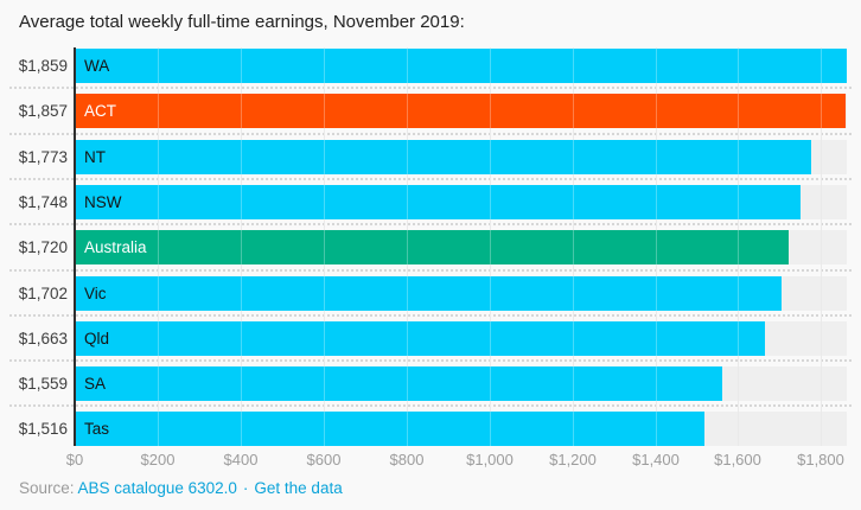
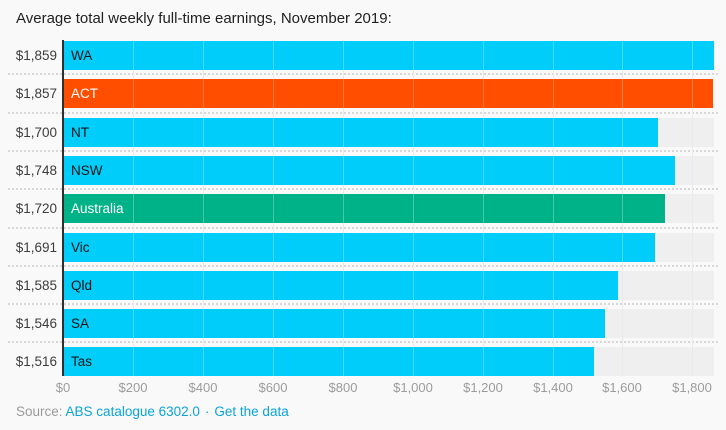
NT: $1,773 -> $1,700
Vic: $1,702 -> $1,691
Qld: $1,663 -> $1,585
SA: $1,559 -> $1,546
